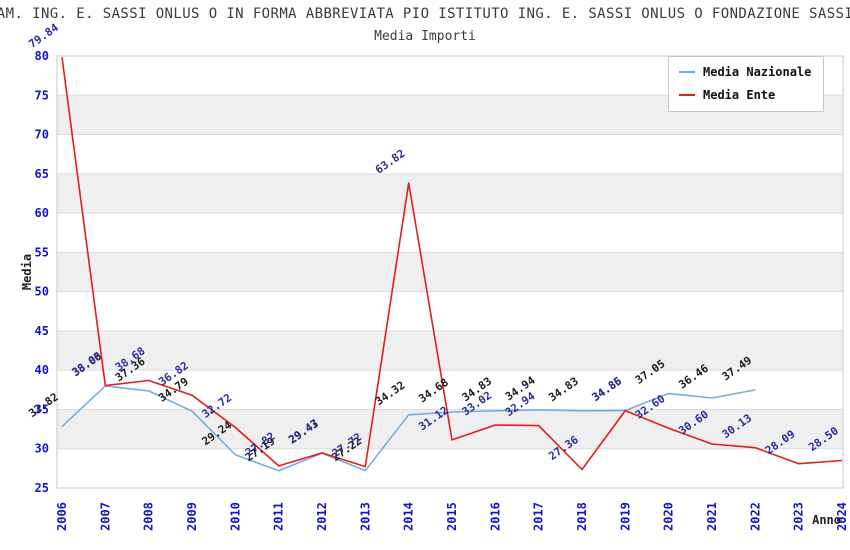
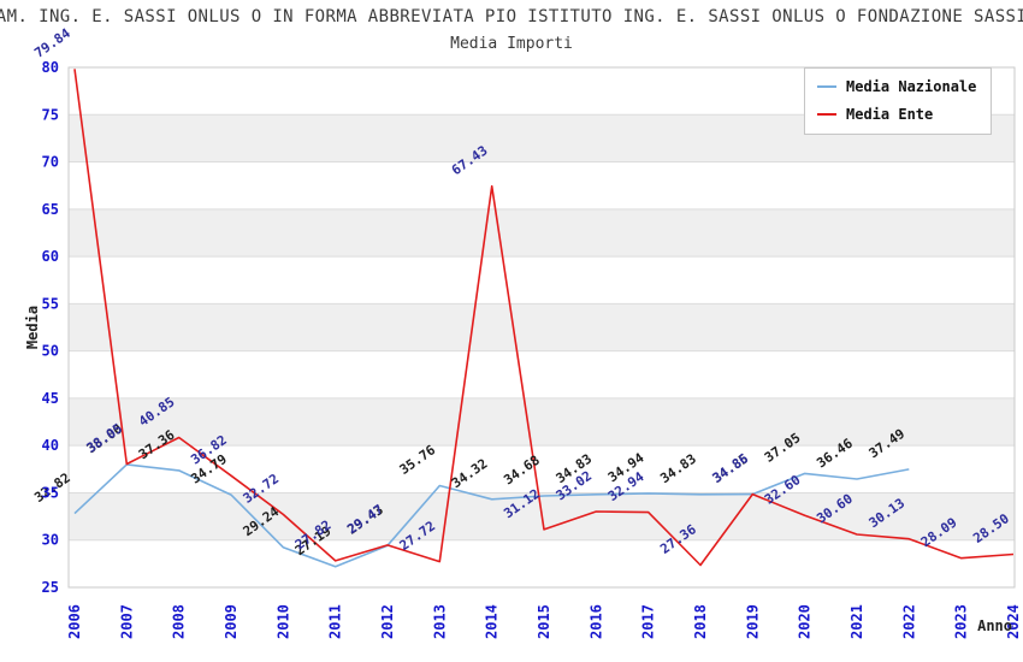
Media Ente/2008: 38.68 -> 40.85
Media Nazionale/2013: 27.22 -> 35.76
Media Ente/2014: 63.82 -> 67.43
